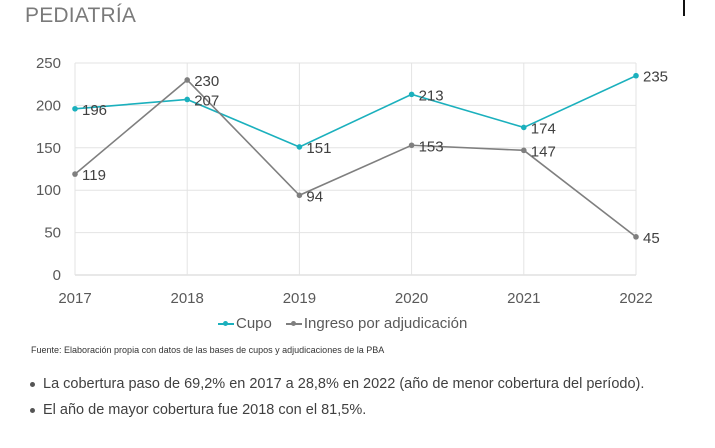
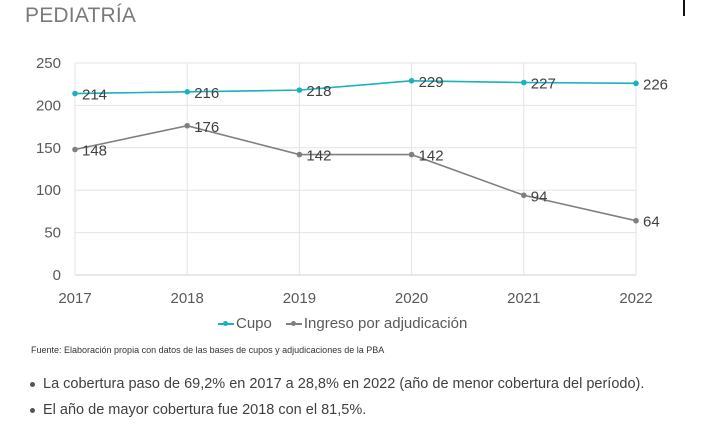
Cupo/2017: 196 -> 214
Ingreso por adjudicación/2017: 119 -> 148
Cupo/2018: 207 -> 216
Ingreso por adjudicación/2018: 230 -> 176
Cupo/2019: 151 -> 218
Ingreso por adjudicación/2019: 94 -> 142
Cupo/2020: 213 -> 229
Ingreso por adjudicación/2020: 153 -> 142
Cupo/2021: 174 -> 227
Ingreso por adjudicación/2021: 147 -> 94
Cupo/2022: 235 -> 226
Ingreso por adjudicación/2022: 45 -> 64
